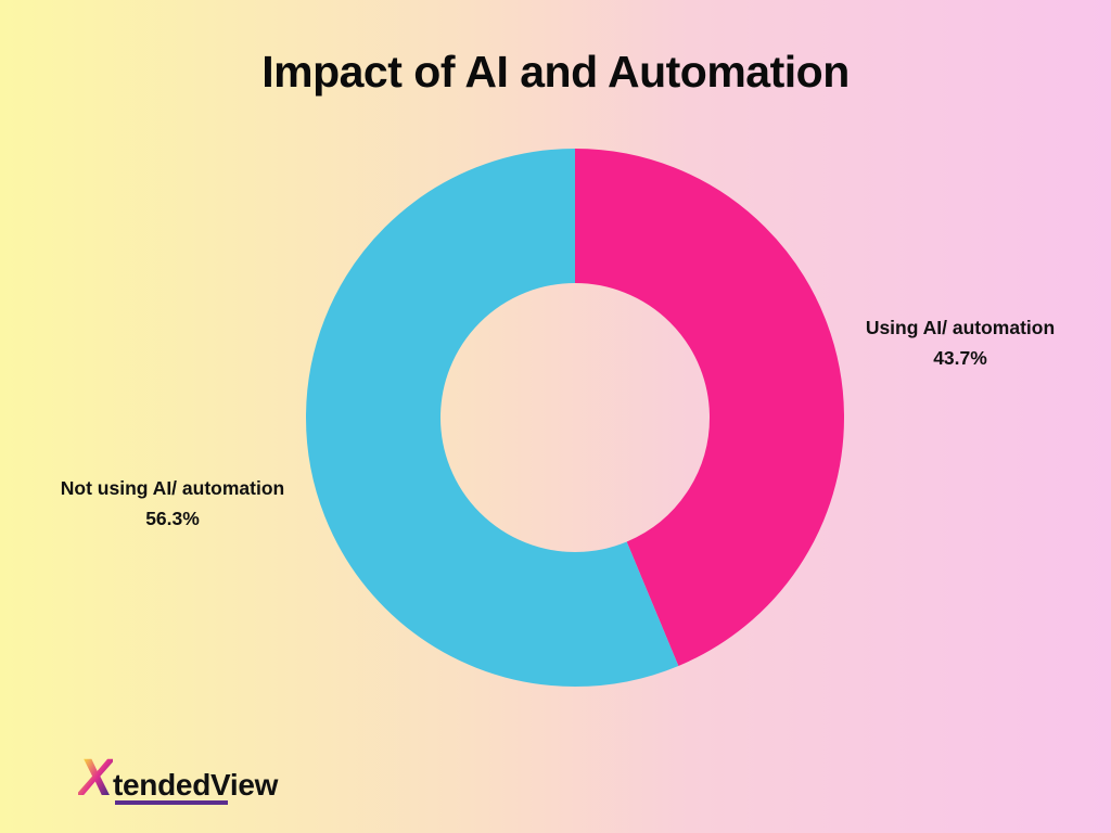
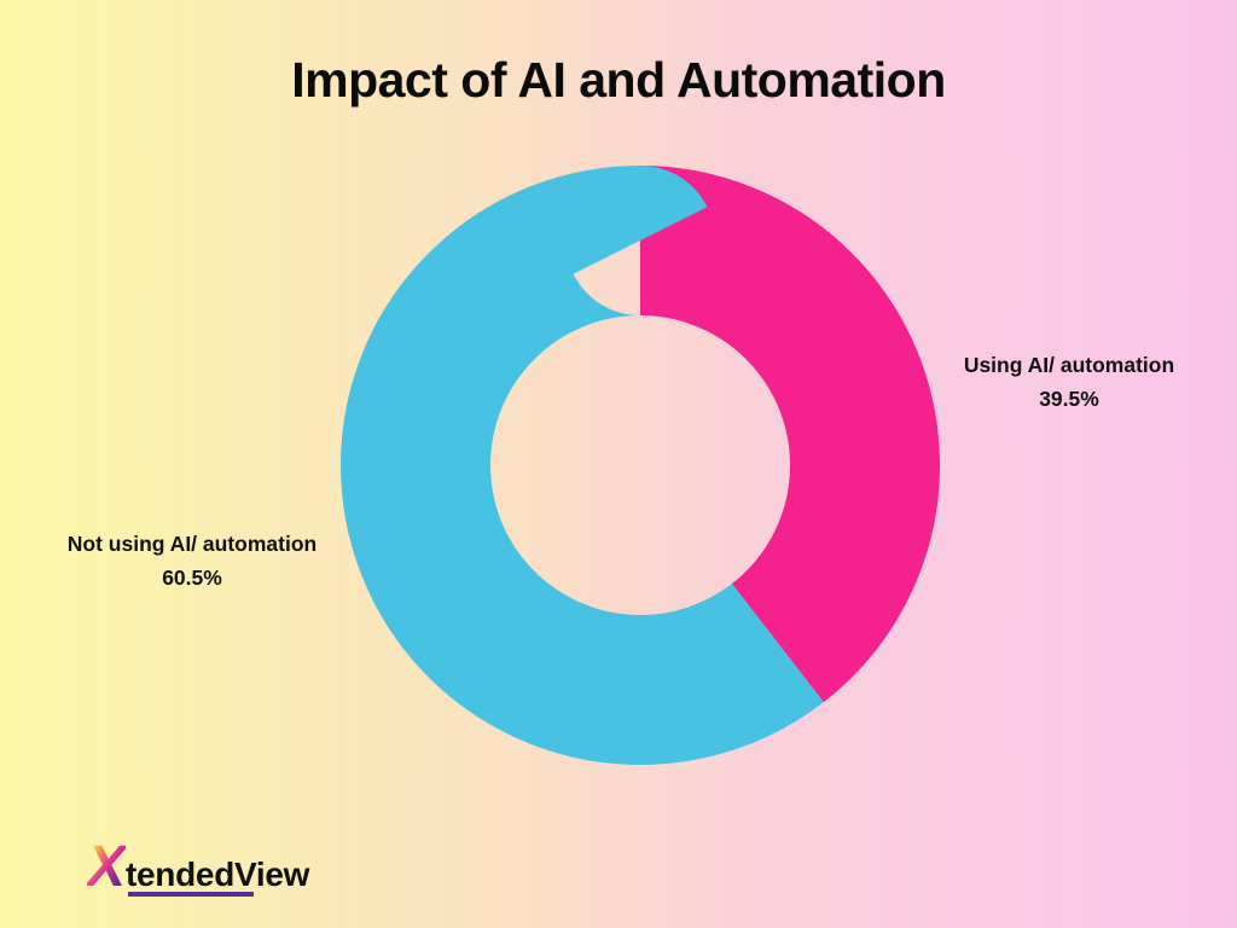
Using AI/ automation: 43.7% -> 39.5%
Not using AI/ automation: 56.3% -> 60.5%
